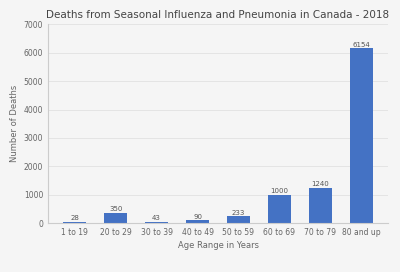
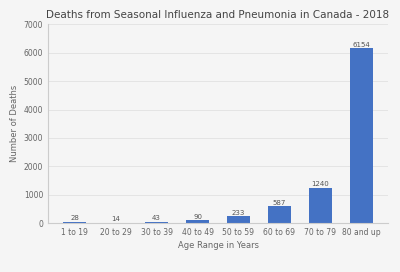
20 to 29: 350 -> 10
60 to 69: 1000 -> 590
